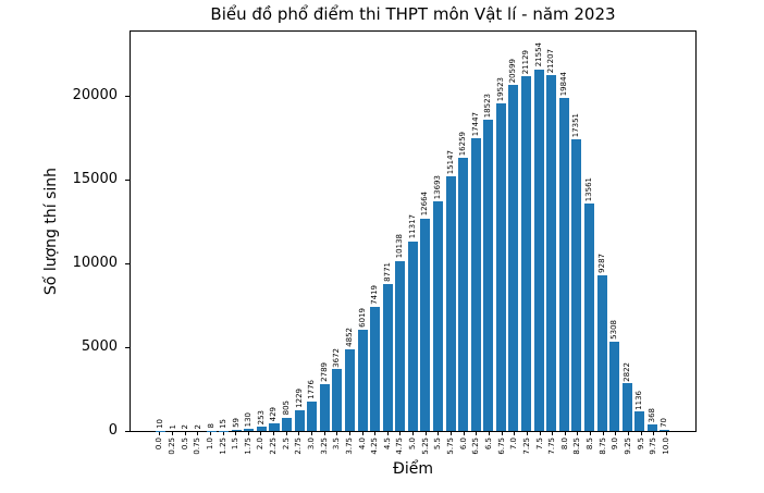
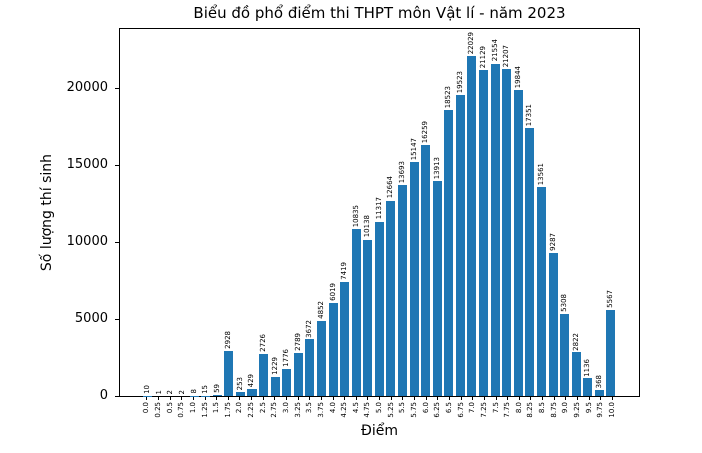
1.75: 130 -> 2928
2.5: 805 -> 2726
4.5: 8771 -> 10835
6.25: 17447 -> 13913
7.0: 20599 -> 22029
10.0: 70 -> 5567
